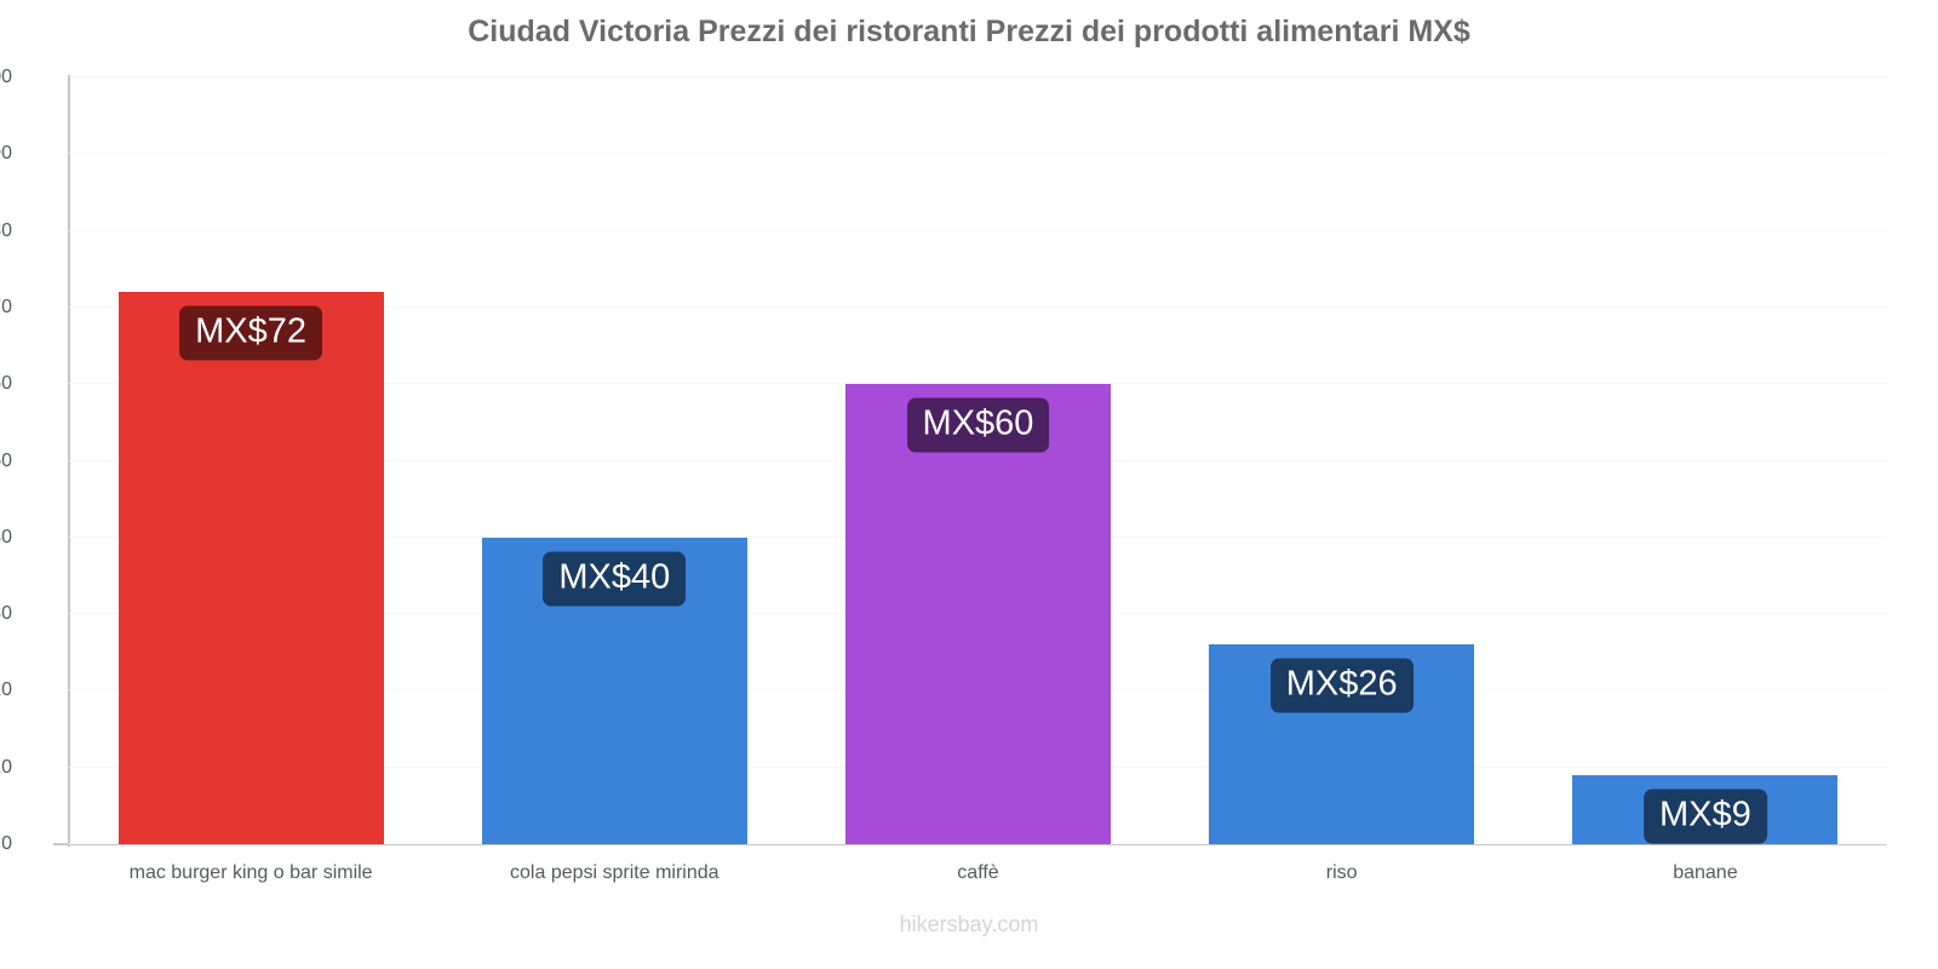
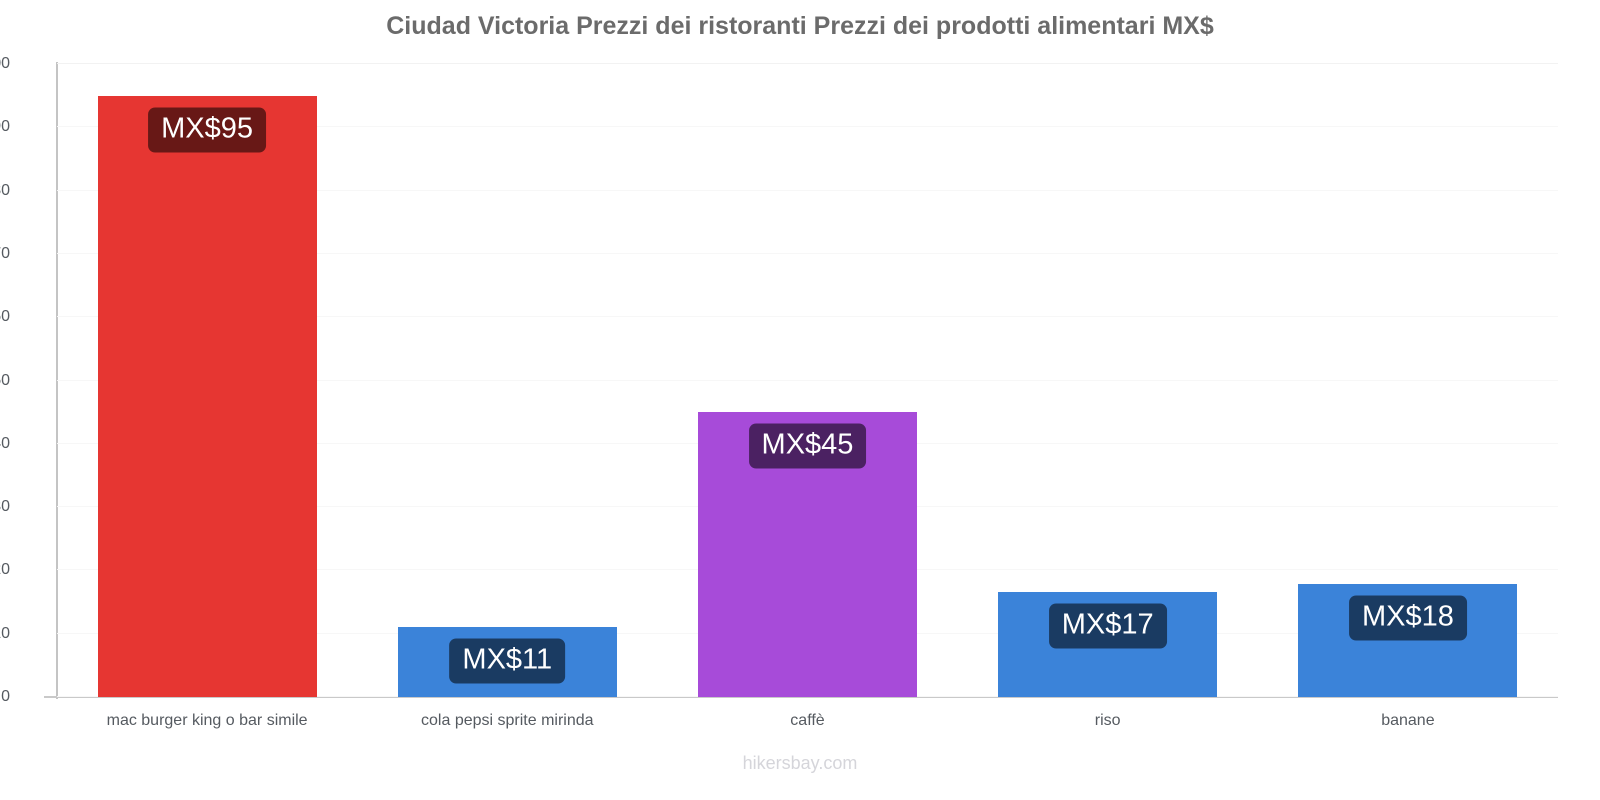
mac burger king o bar simile: 72 -> 95
cola pepsi sprite mirinda: 40 -> 11
caffè: 60 -> 45
riso: 26 -> 17
banane: 9 -> 18
